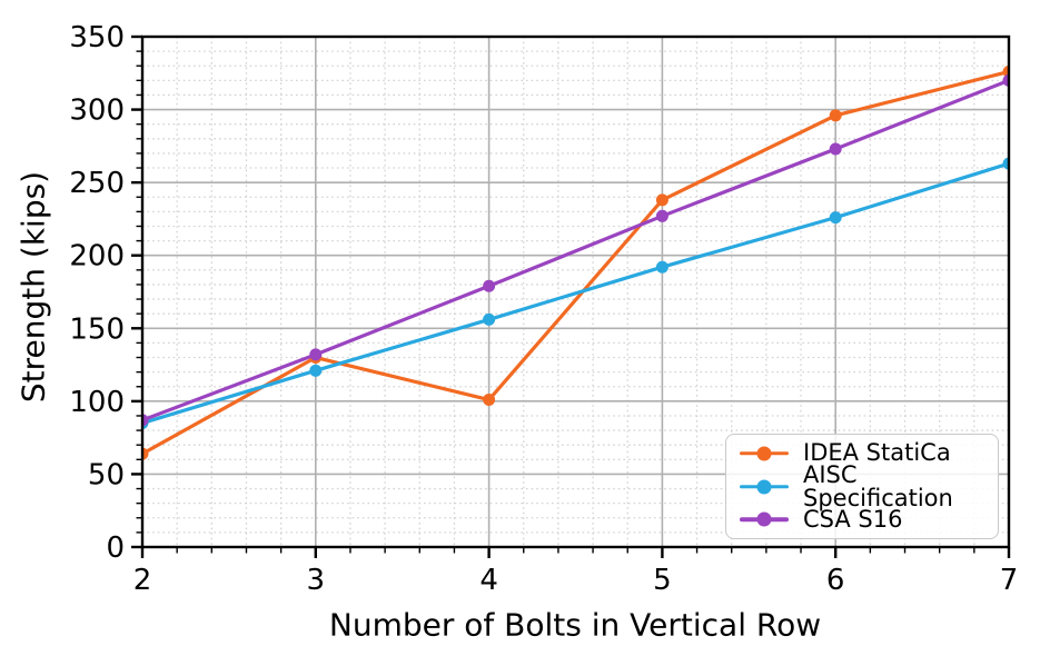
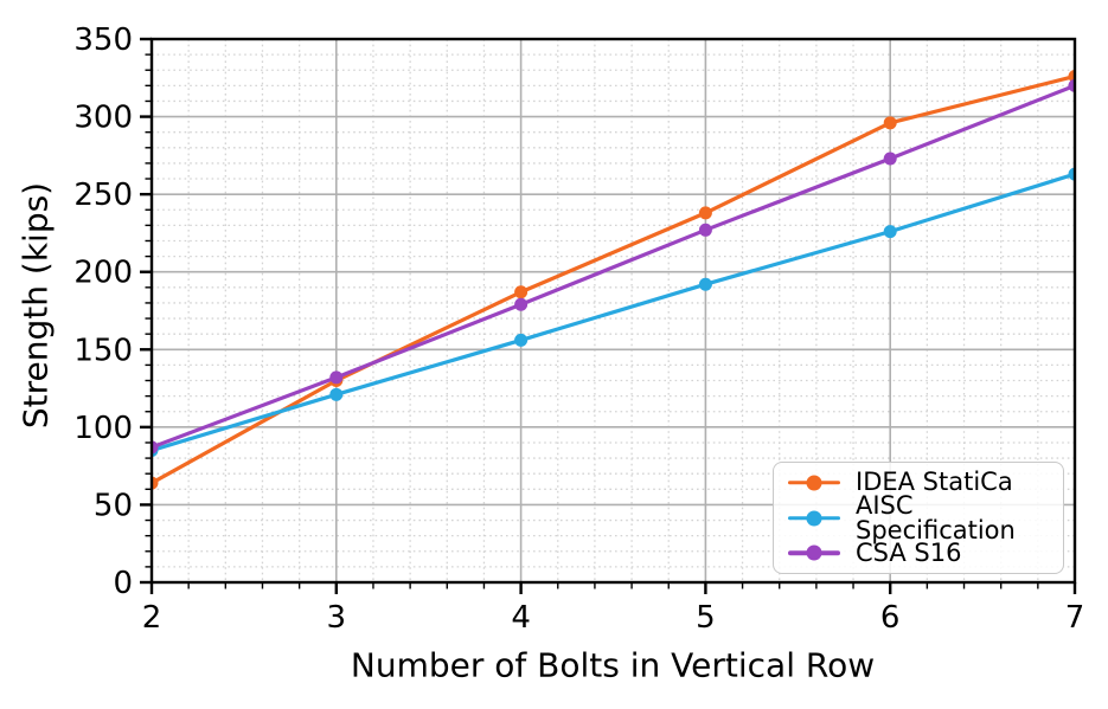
IDEA StatiCa/4: 101 -> 187
